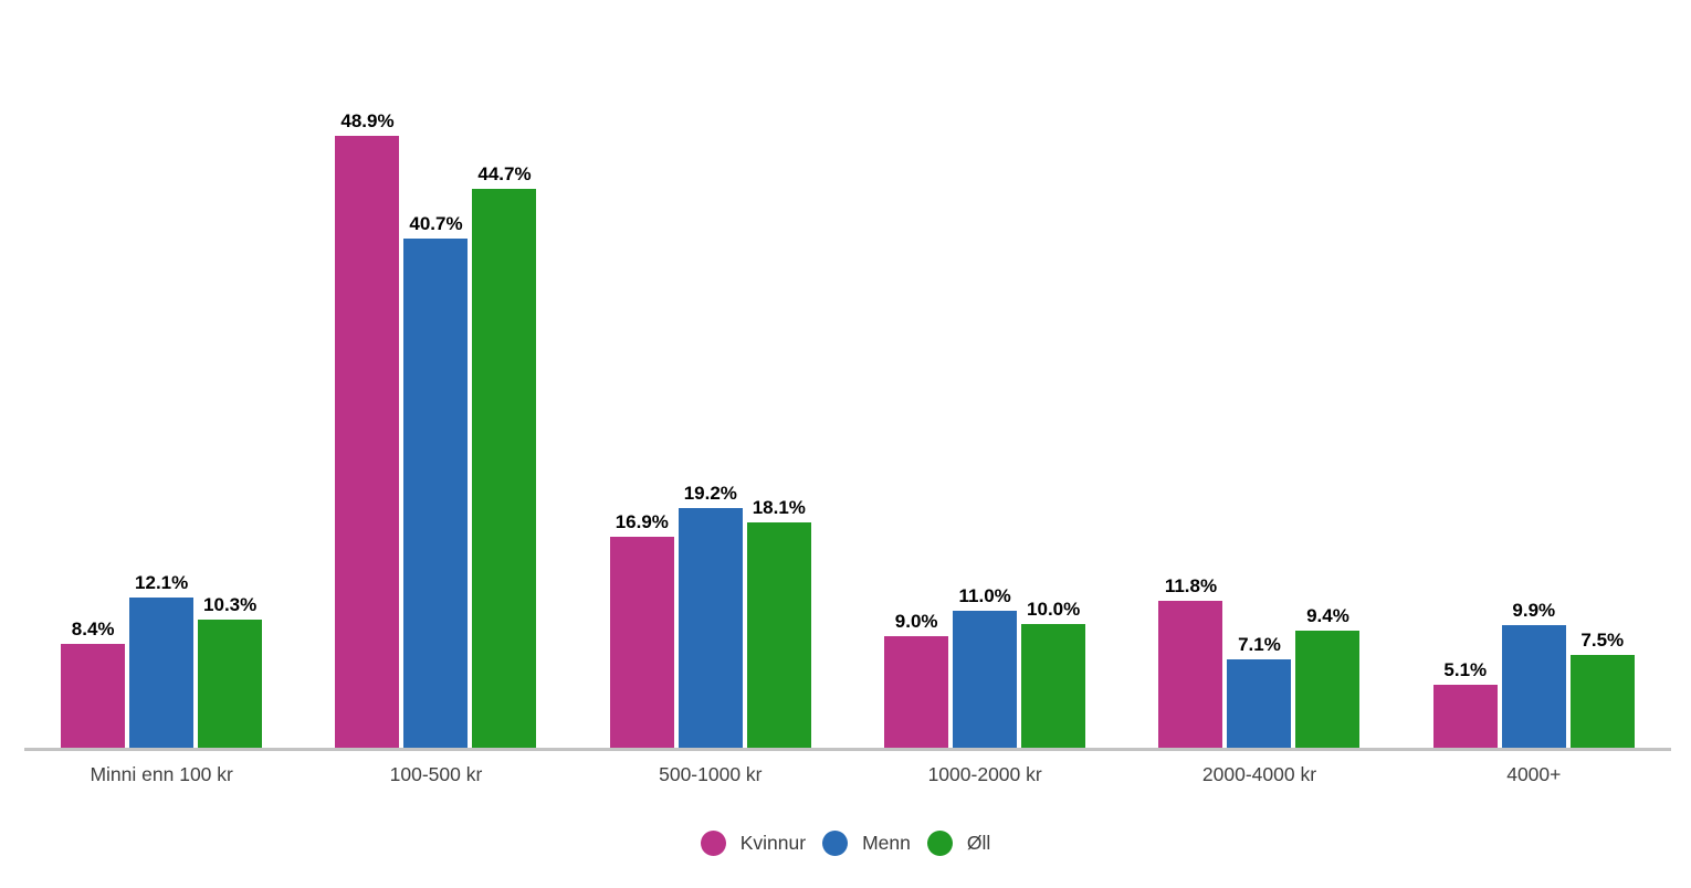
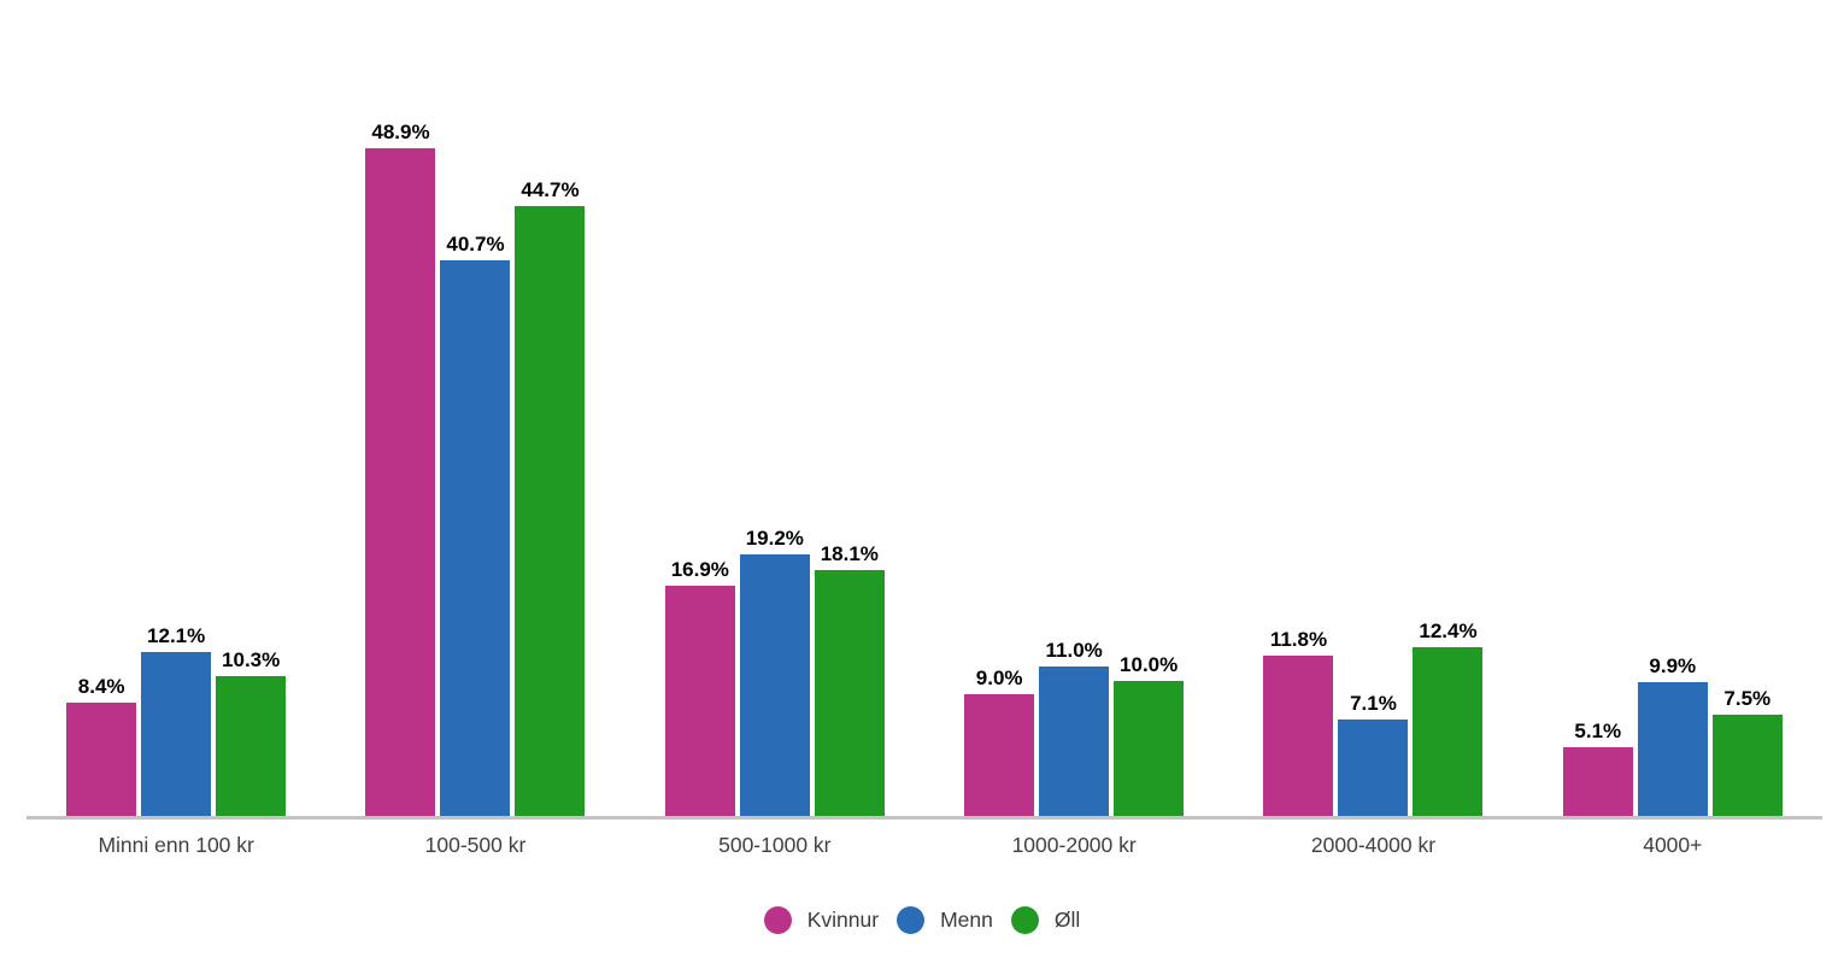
Øll/2000-4000 kr: 9.4% -> 12.4%
